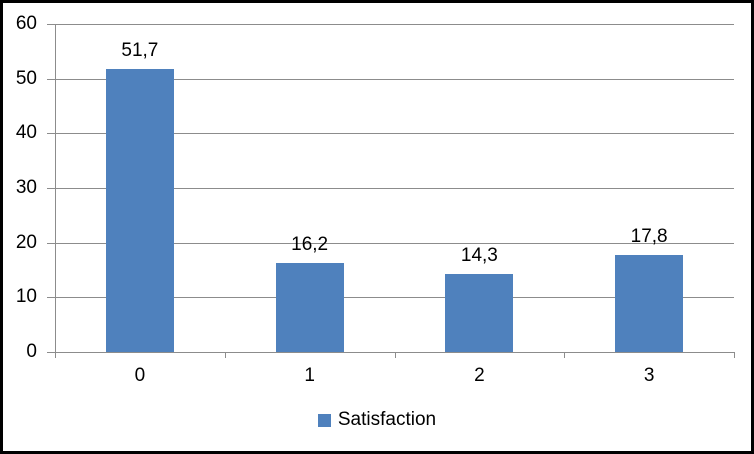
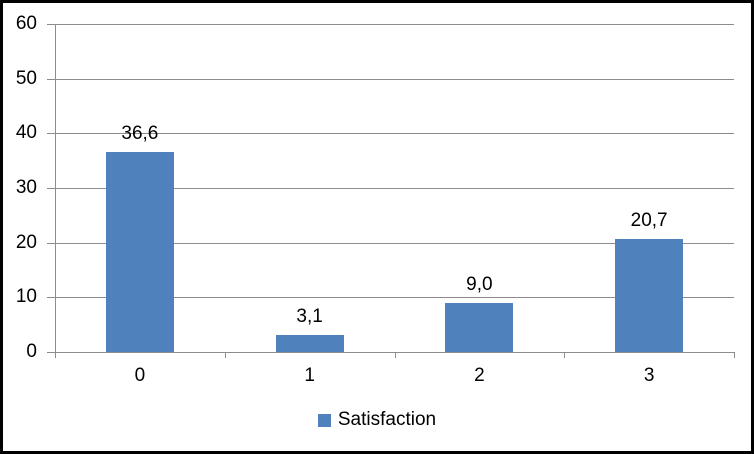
0: 51,7 -> 36,6
1: 16,2 -> 3,1
2: 14,3 -> 9,0
3: 17,8 -> 20,7
